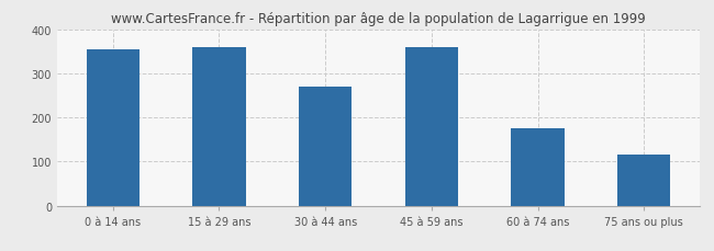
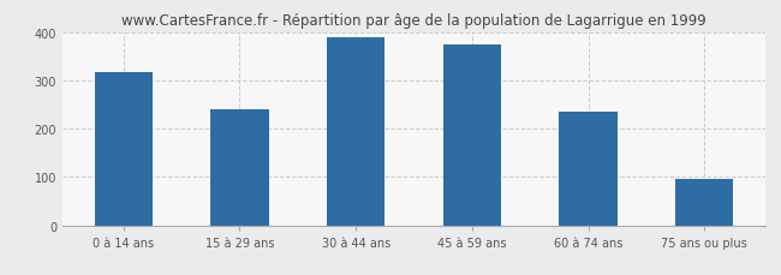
0 à 14 ans: 355 -> 318
15 à 29 ans: 360 -> 240
30 à 44 ans: 270 -> 390
45 à 59 ans: 360 -> 373
60 à 74 ans: 175 -> 234
75 ans ou plus: 115 -> 96
